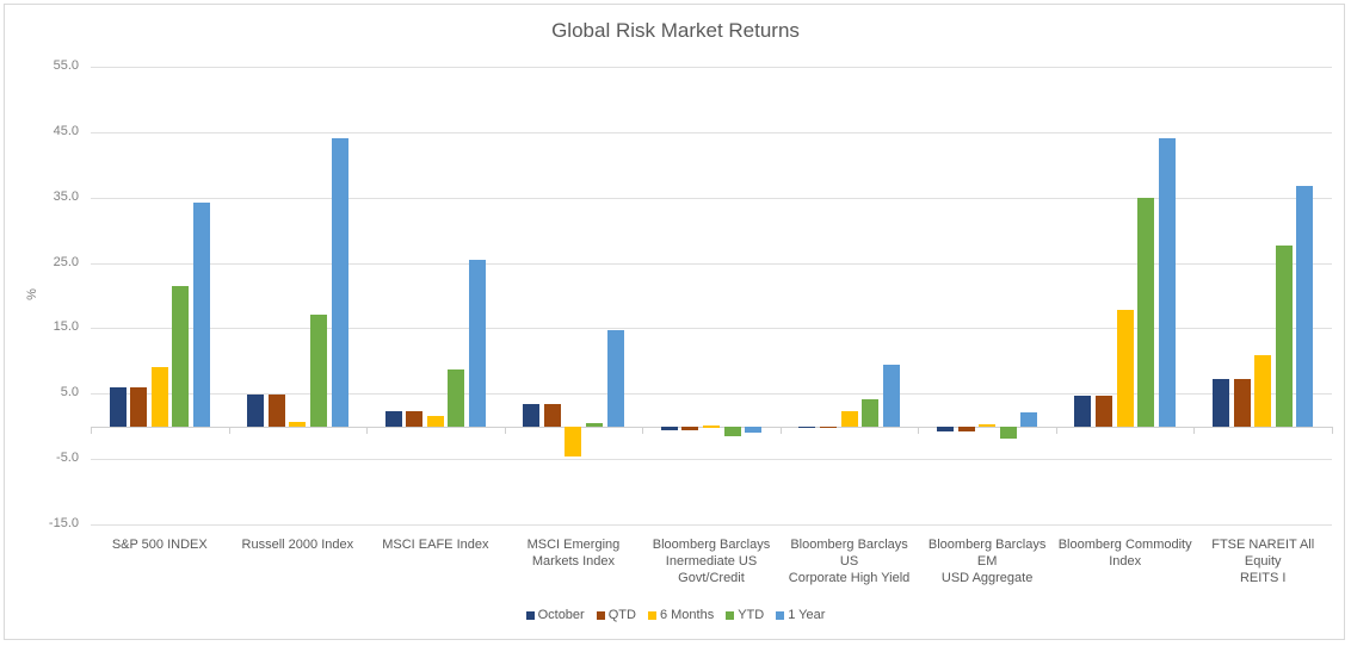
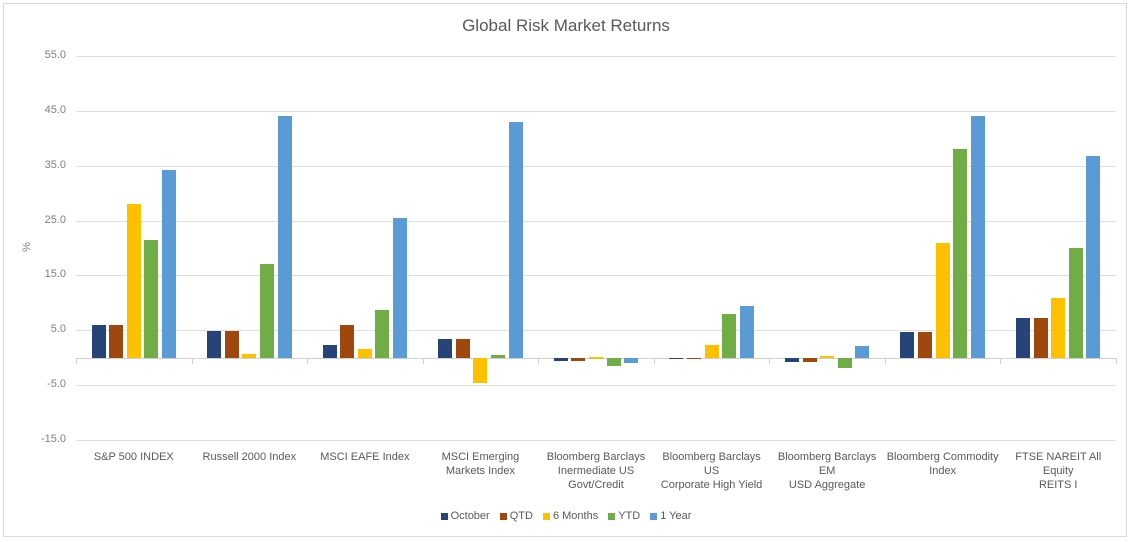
6 Months/S&P 500 INDEX: 9 -> 28
QTD/MSCI EAFE Index: 2 -> 6
1 Year/MSCI Emerging Markets Index: 15 -> 43
YTD/Bloomberg Barclays US Corporate High Yield: 4 -> 8
6 Months/Bloomberg Commodity Index: 18 -> 21
YTD/Bloomberg Commodity Index: 35 -> 38
YTD/FTSE NAREIT All Equity REITS I: 28 -> 20
